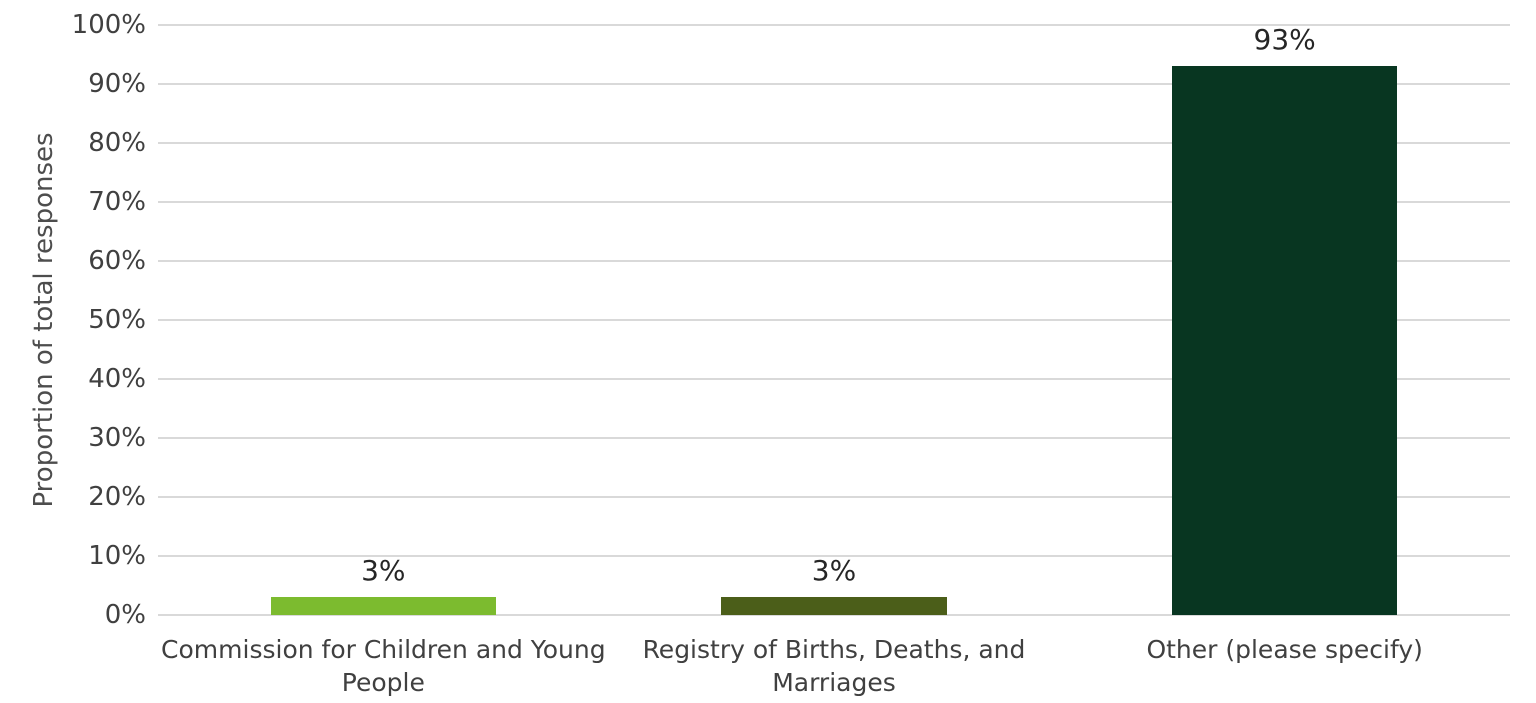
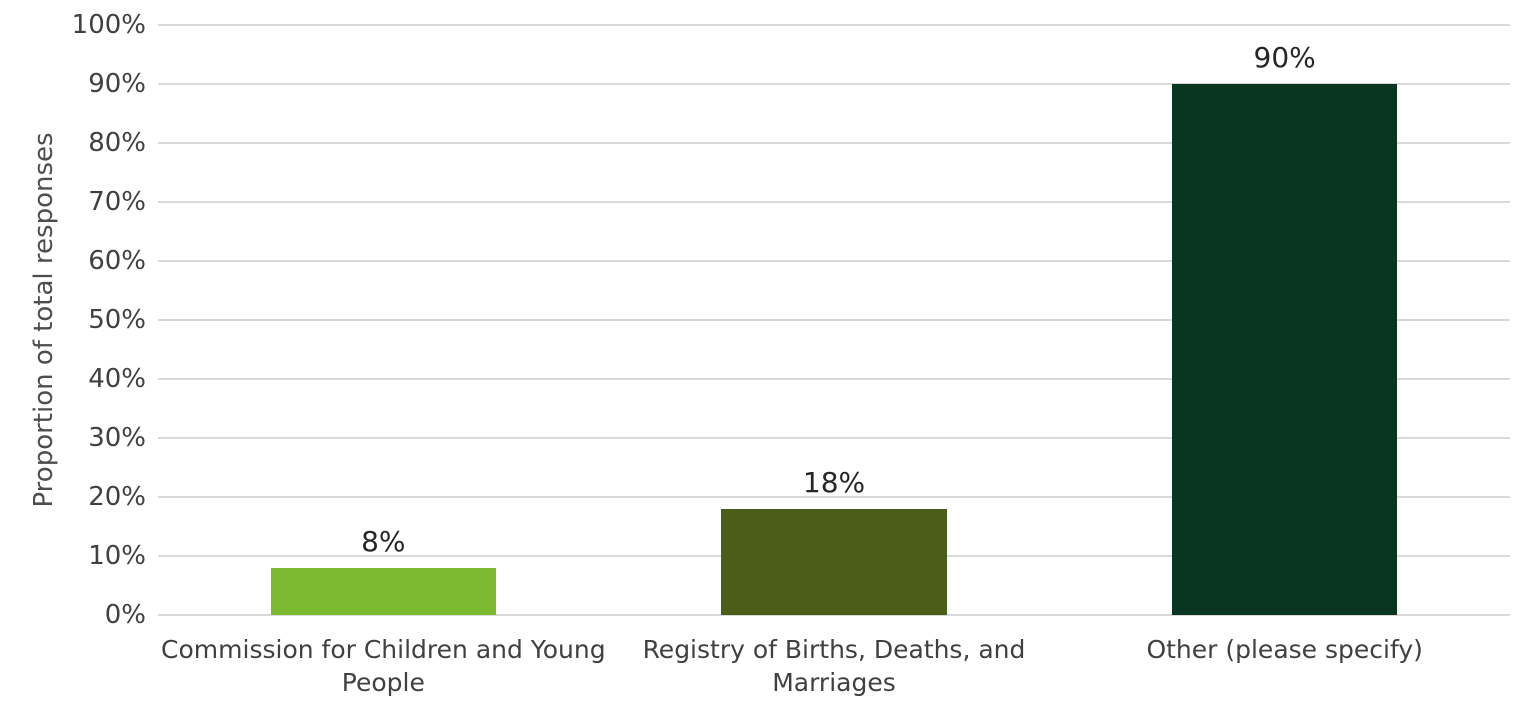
Commission for Children and Young People: 3% -> 8%
Registry of Births, Deaths, and Marriages: 3% -> 18%
Other (please specify): 93% -> 90%
